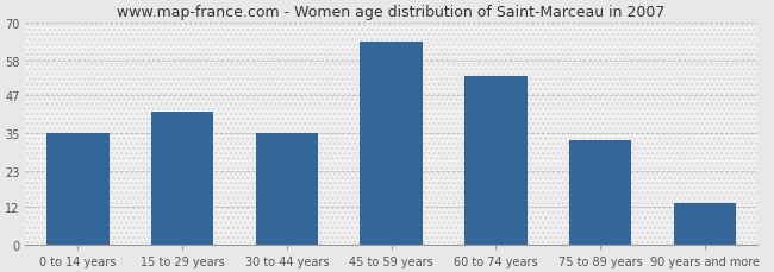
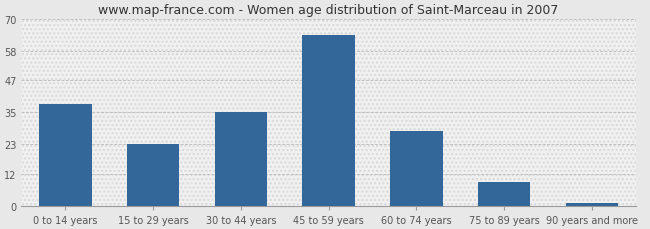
0 to 14 years: 35 -> 38
15 to 29 years: 42 -> 23
60 to 74 years: 53 -> 28
75 to 89 years: 33 -> 9
90 years and more: 13 -> 1
